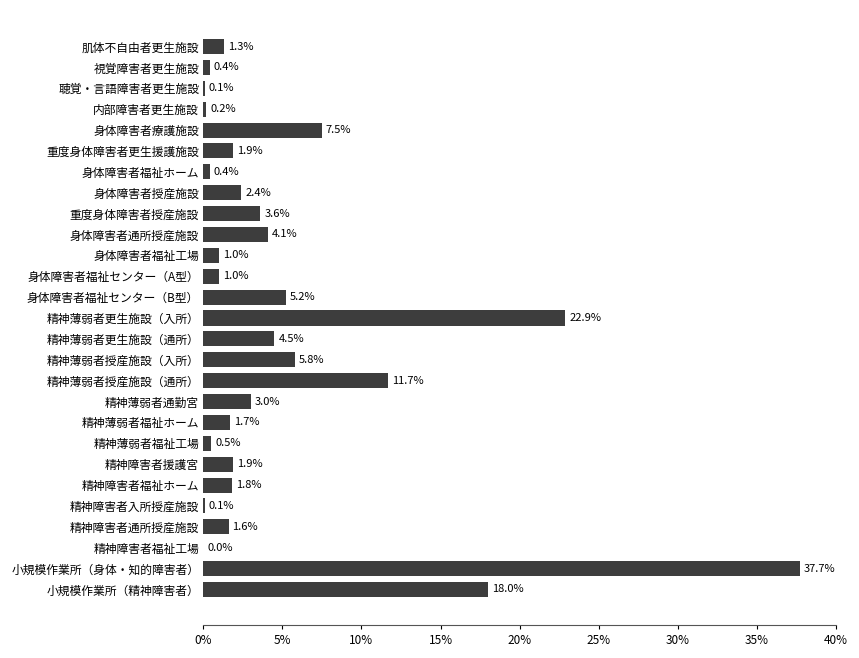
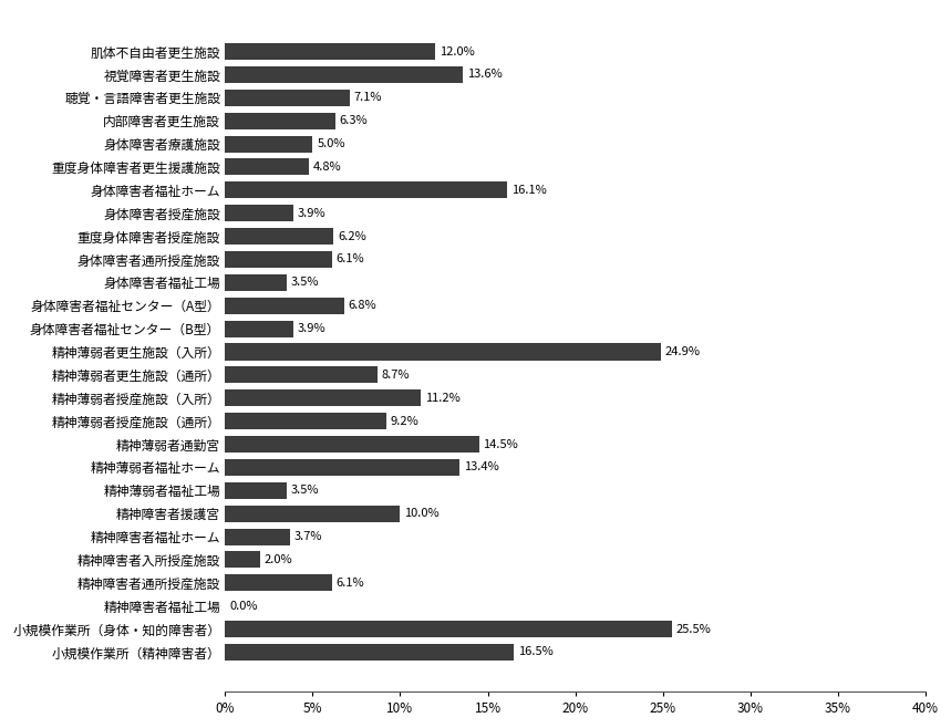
肌体不自由者更生施設: 1.3% -> 12.0%
視覚障害者更生施設: 0.4% -> 13.6%
聴覚・言語障害者更生施設: 0.1% -> 7.1%
内部障害者更生施設: 0.2% -> 6.3%
身体障害者療護施設: 7.5% -> 5.0%
重度身体障害者更生援護施設: 1.9% -> 4.8%
身体障害者福祉ホーム: 0.4% -> 16.1%
身体障害者授産施設: 2.4% -> 3.9%
重度身体障害者授産施設: 3.6% -> 6.2%
身体障害者通所授産施設: 4.1% -> 6.1%
身体障害者福祉工場: 1.0% -> 3.5%
身体障害者福祉センター（A型）: 1.0% -> 6.8%
身体障害者福祉センター（B型）: 5.2% -> 3.9%
精神薄弱者更生施設（入所）: 22.9% -> 24.9%
精神薄弱者更生施設（通所）: 4.5% -> 8.7%
精神薄弱者授産施設（入所）: 5.8% -> 11.2%
精神薄弱者授産施設（通所）: 11.7% -> 9.2%
精神薄弱者通勤宮: 3.0% -> 14.5%
精神薄弱者福祉ホーム: 1.7% -> 13.4%
精神薄弱者福祉工場: 0.5% -> 3.5%
精神障害者援護宮: 1.9% -> 10.0%
精神障害者福祉ホーム: 1.8% -> 3.7%
精神障害者入所授産施設: 0.1% -> 2.0%
精神障害者通所授産施設: 1.6% -> 6.1%
小規模作業所（身体・知的障害者）: 37.7% -> 25.5%
小規模作業所（精神障害者）: 18.0% -> 16.5%
